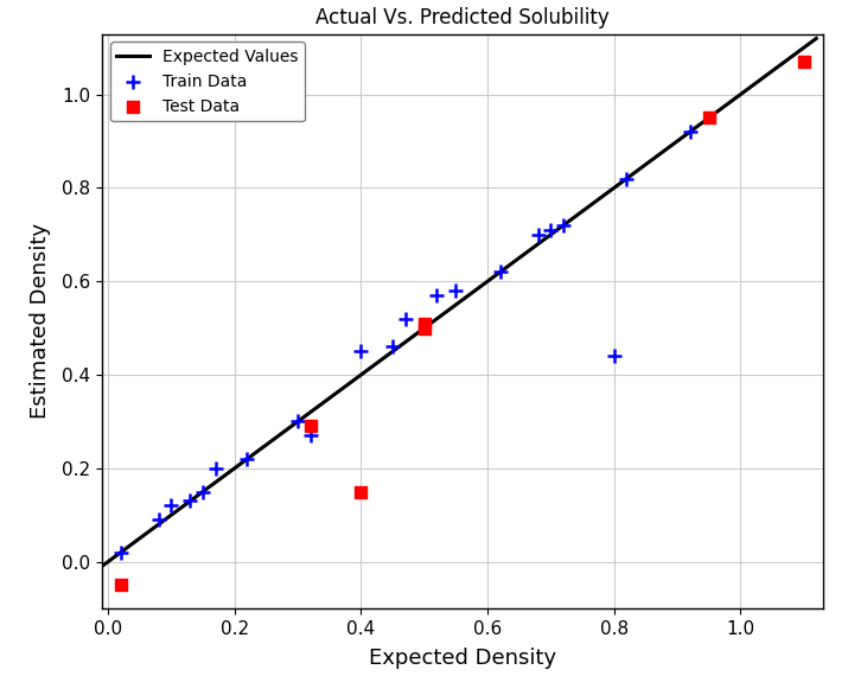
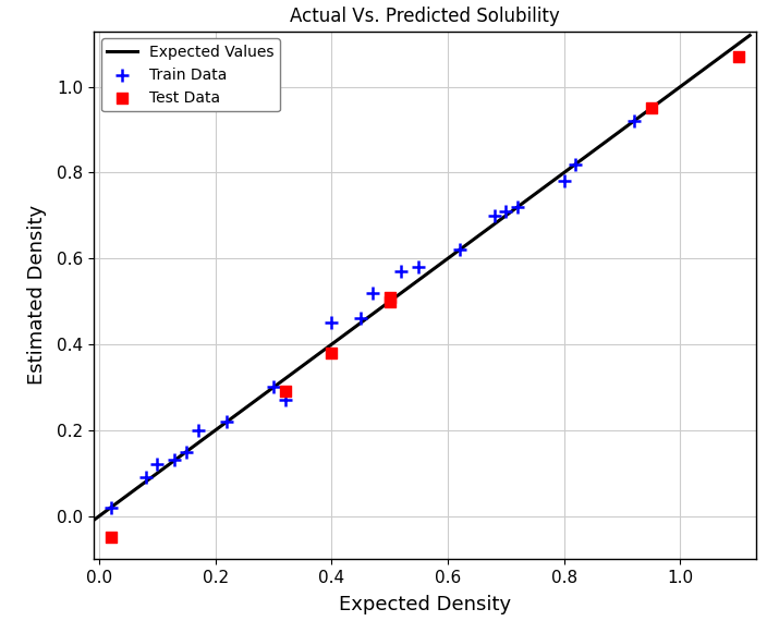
Test Data/0.4: 0.15 -> 0.38
Train Data/0.8: 0.44 -> 0.78
